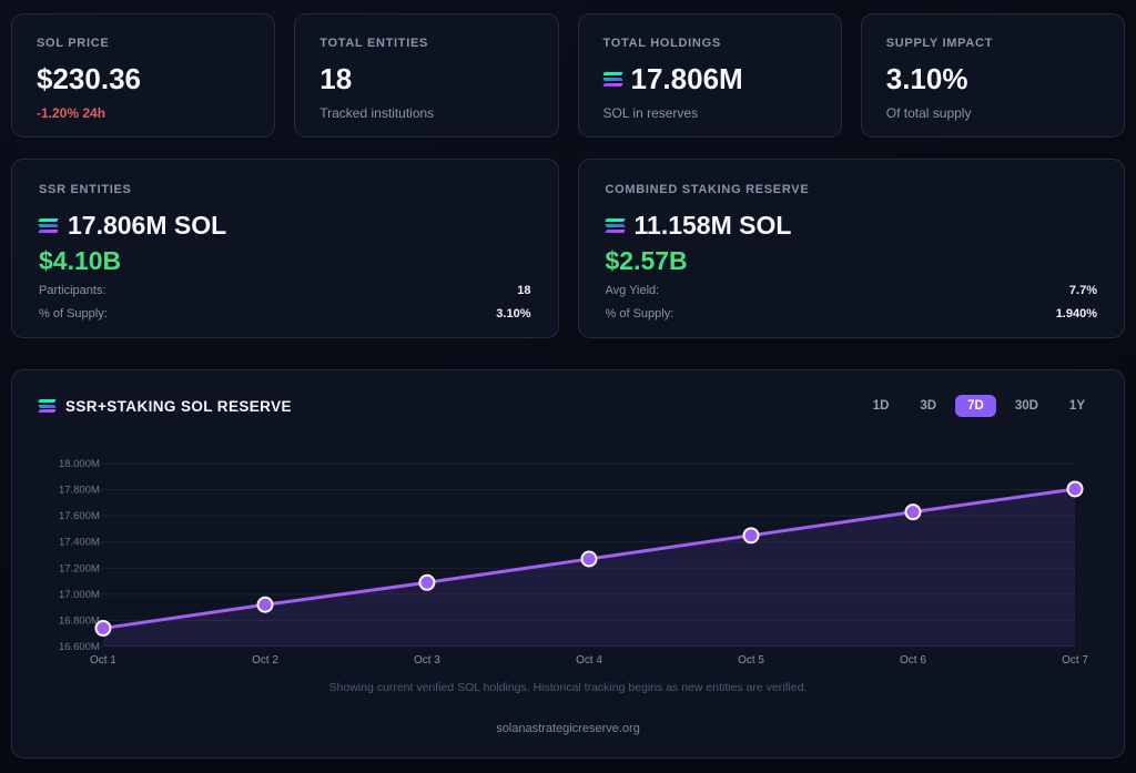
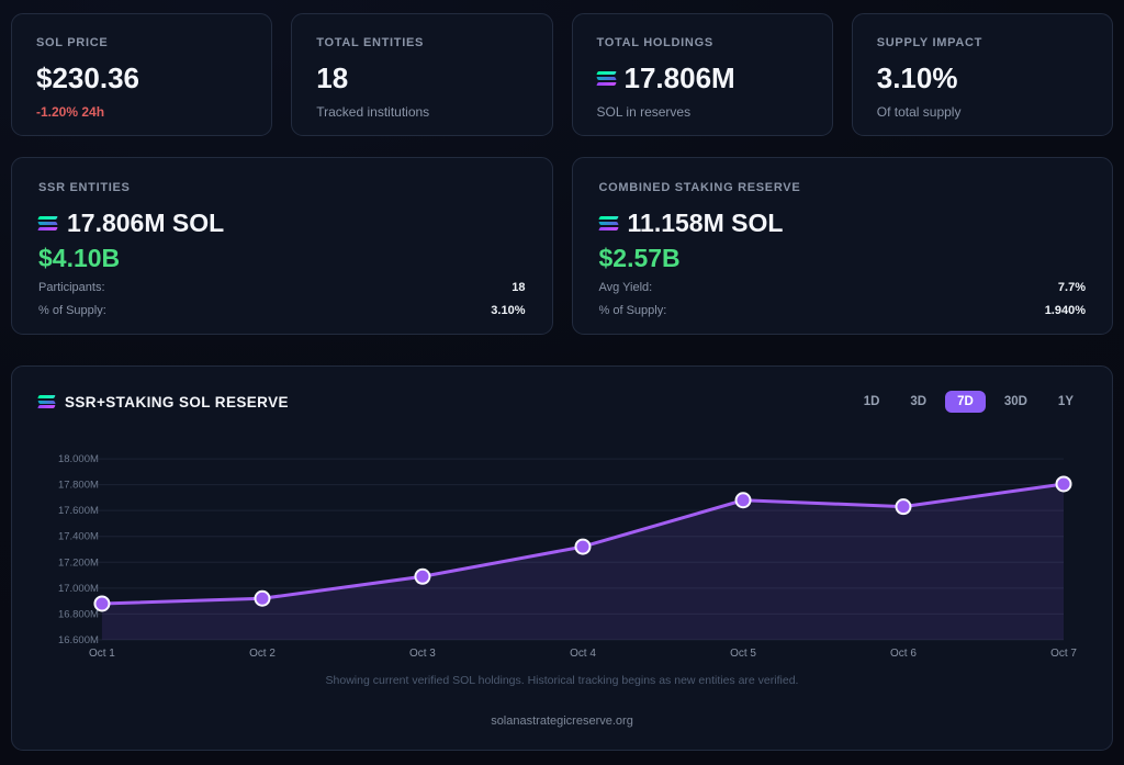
Oct 1: 16.74M -> 16.88M
Oct 4: 17.27M -> 17.32M
Oct 5: 17.45M -> 17.68M
